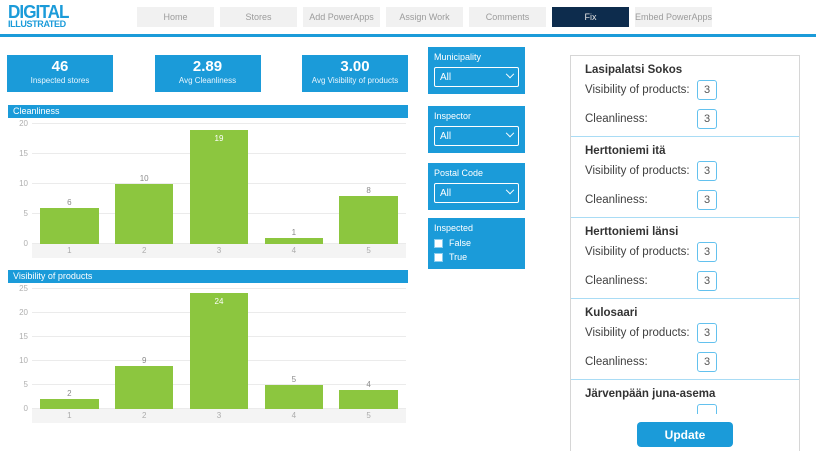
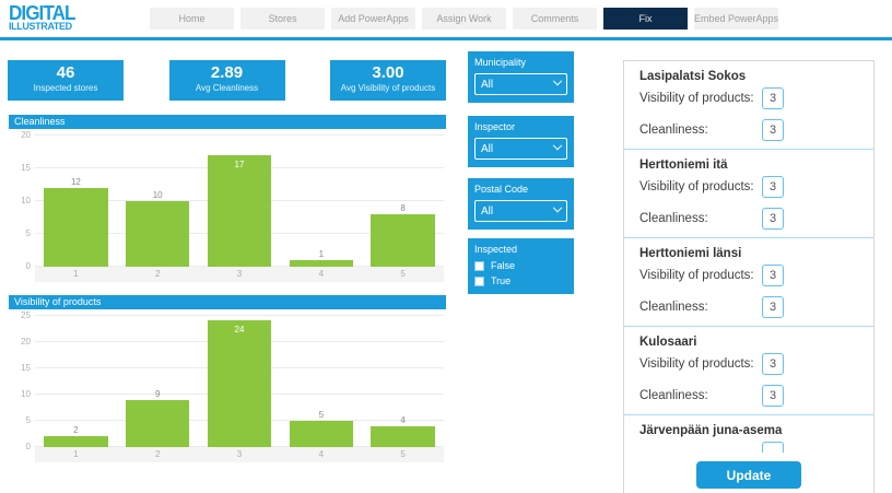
Cleanliness/1: 6 -> 12
Cleanliness/3: 19 -> 17
